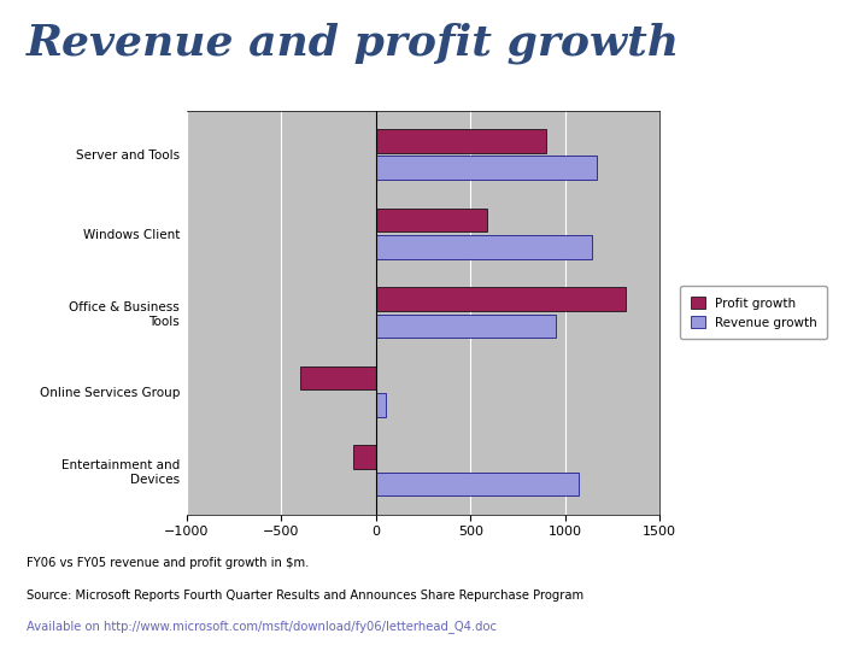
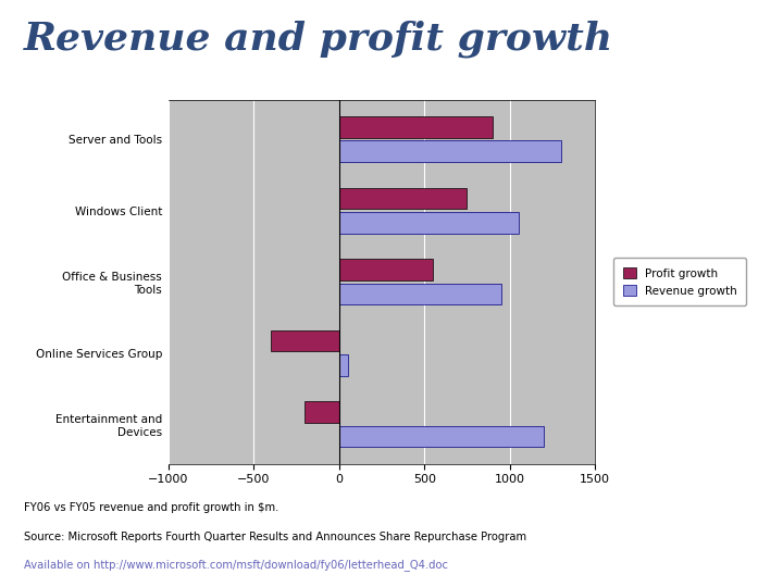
Revenue growth/Server and Tools: 1170 -> 1300
Profit growth/Windows Client: 590 -> 750
Revenue growth/Windows Client: 1140 -> 1050
Profit growth/Office & Business Tools: 1320 -> 550
Profit growth/Entertainment and Devices: -120 -> -200
Revenue growth/Entertainment and Devices: 1070 -> 1200
